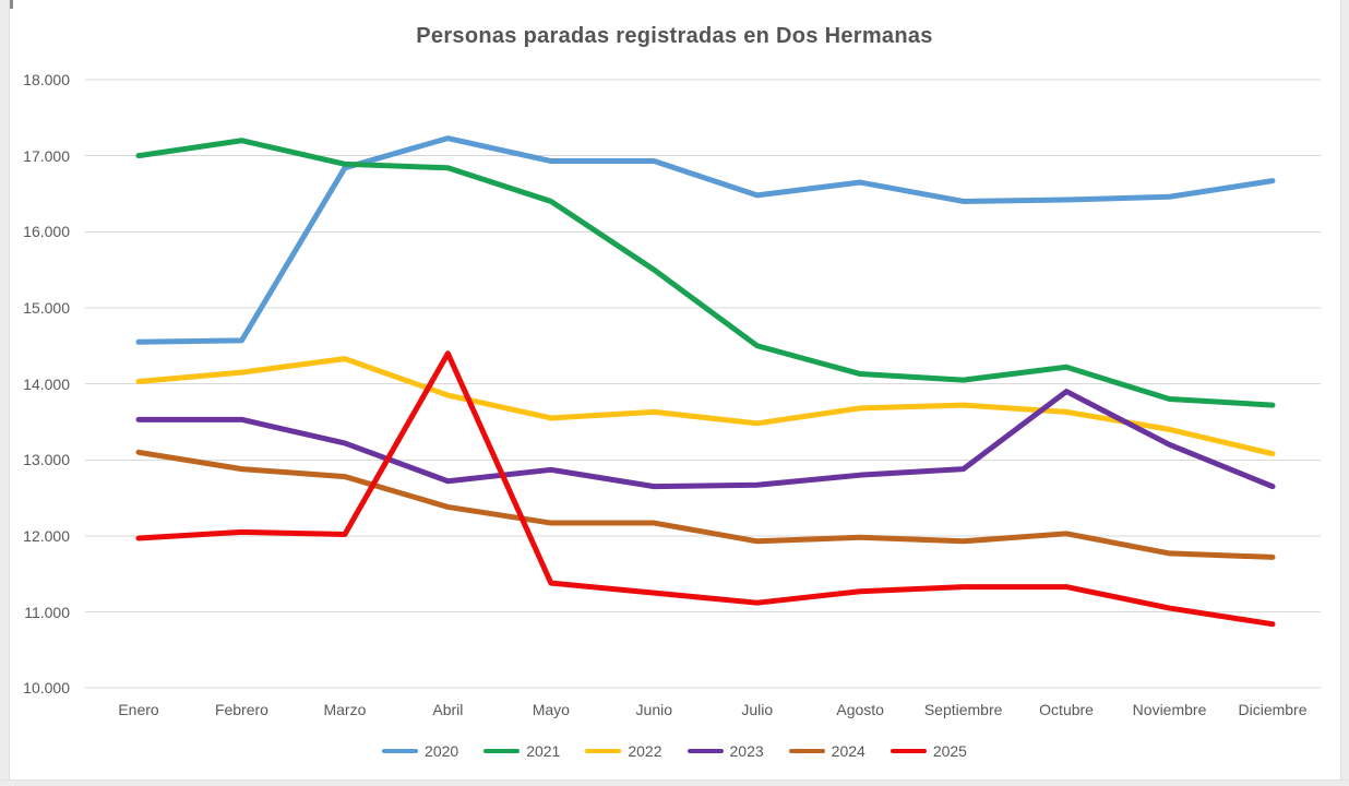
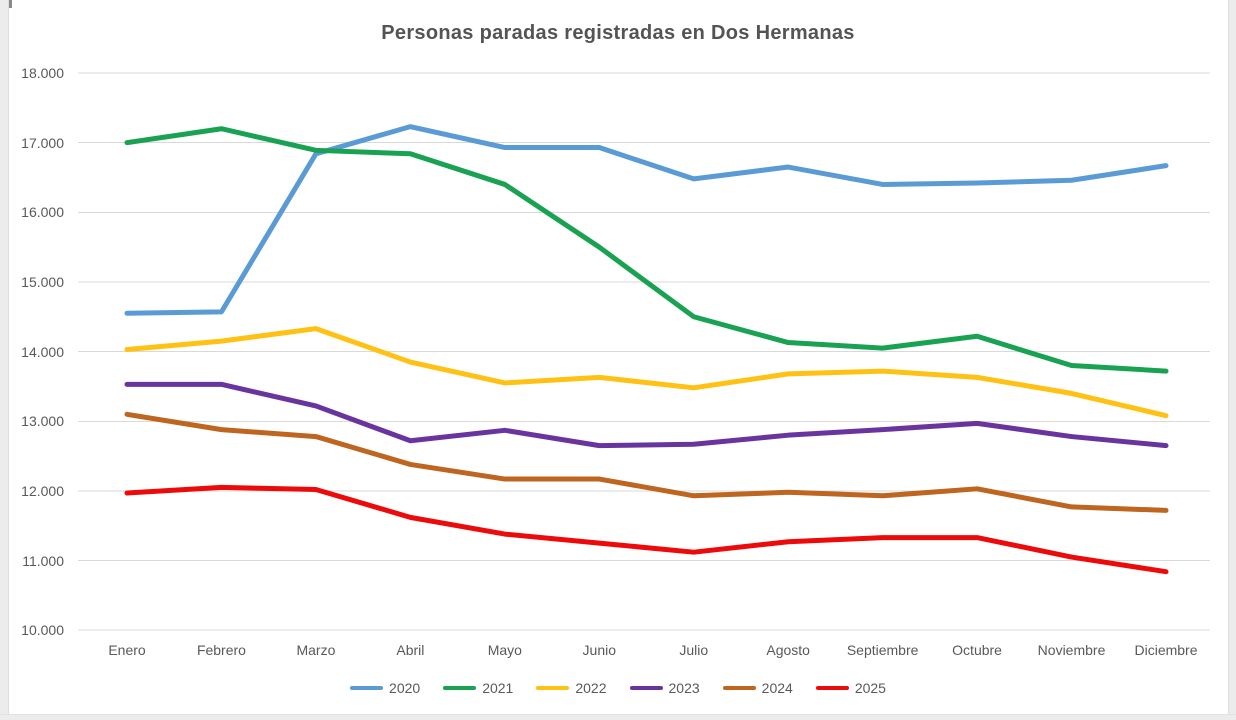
2025/Abril: 14400 -> 11600
2023/Octubre: 13900 -> 13000
2023/Noviembre: 13200 -> 12800
